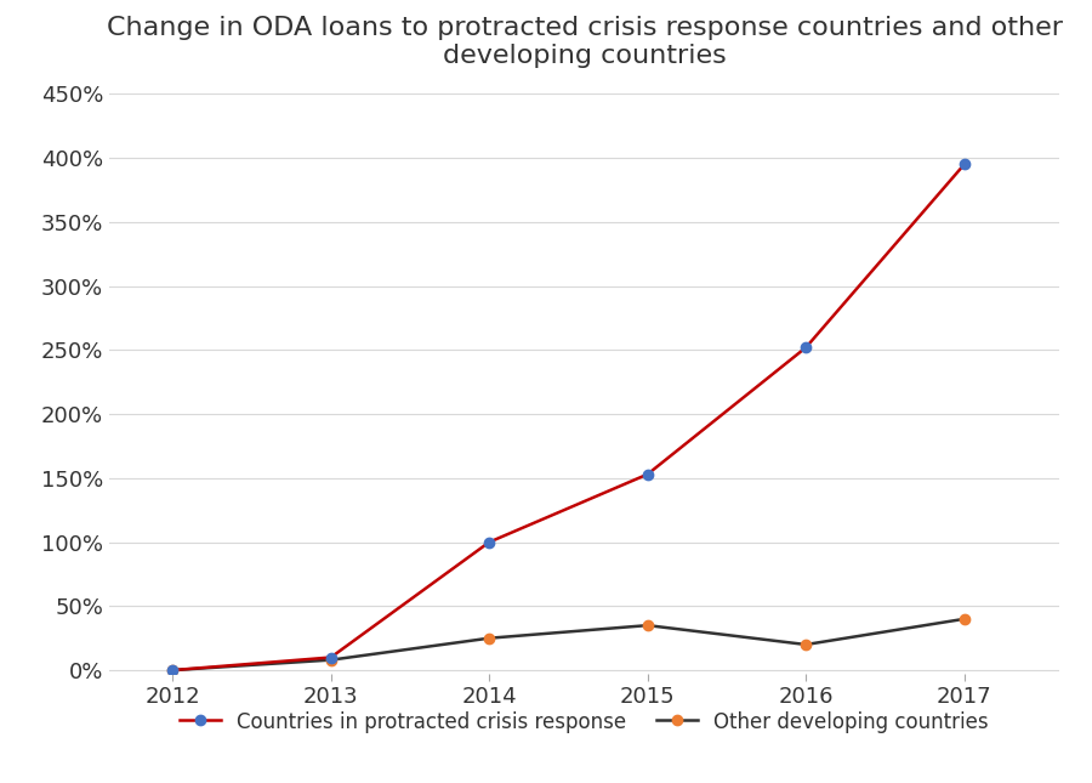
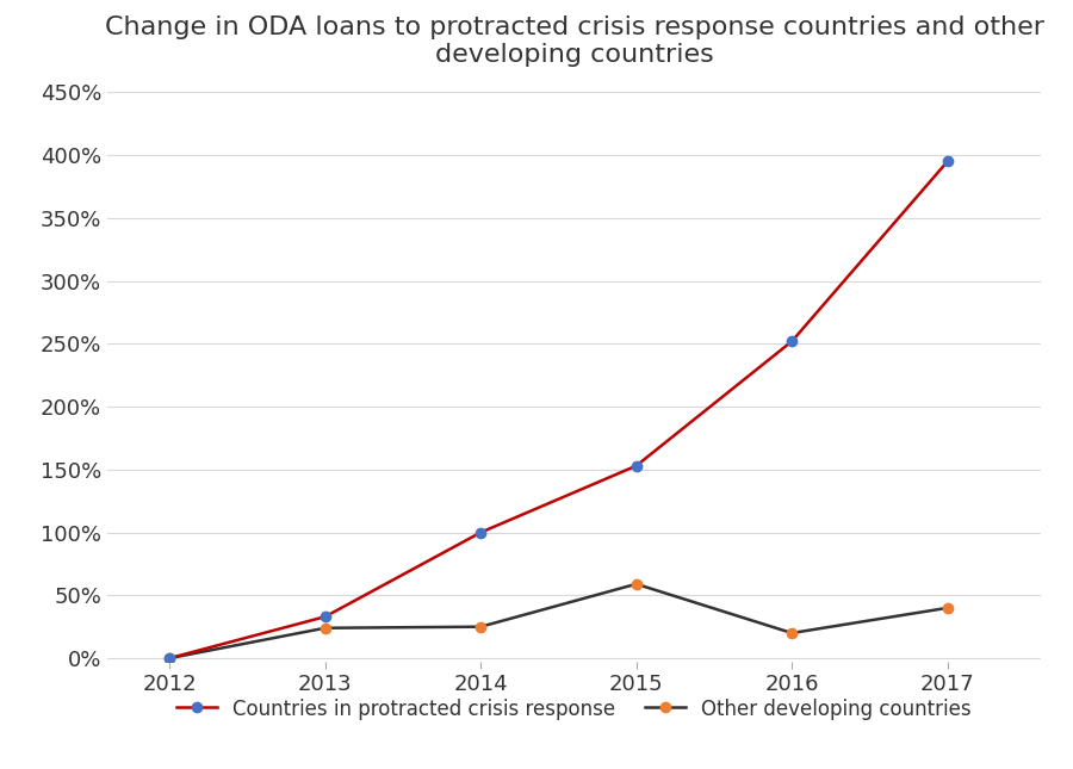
Countries in protracted crisis response/2013: 10% -> 33%
Other developing countries/2013: 8% -> 24%
Other developing countries/2015: 35% -> 59%
